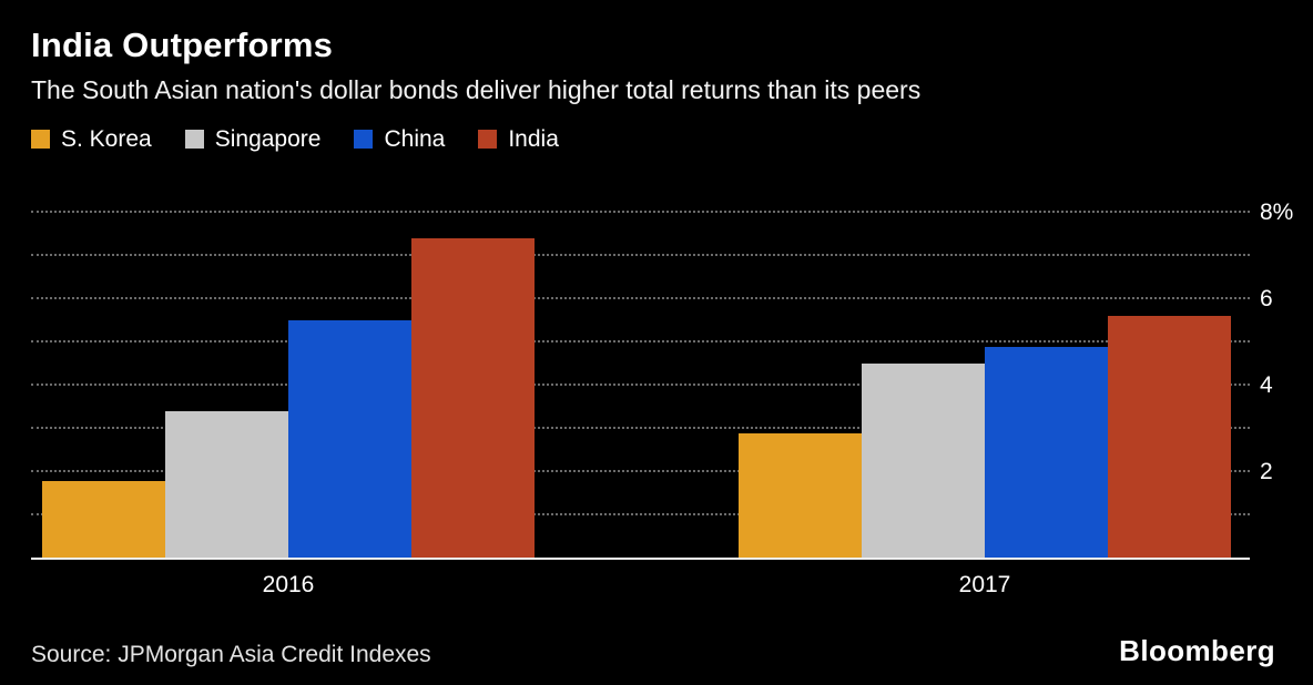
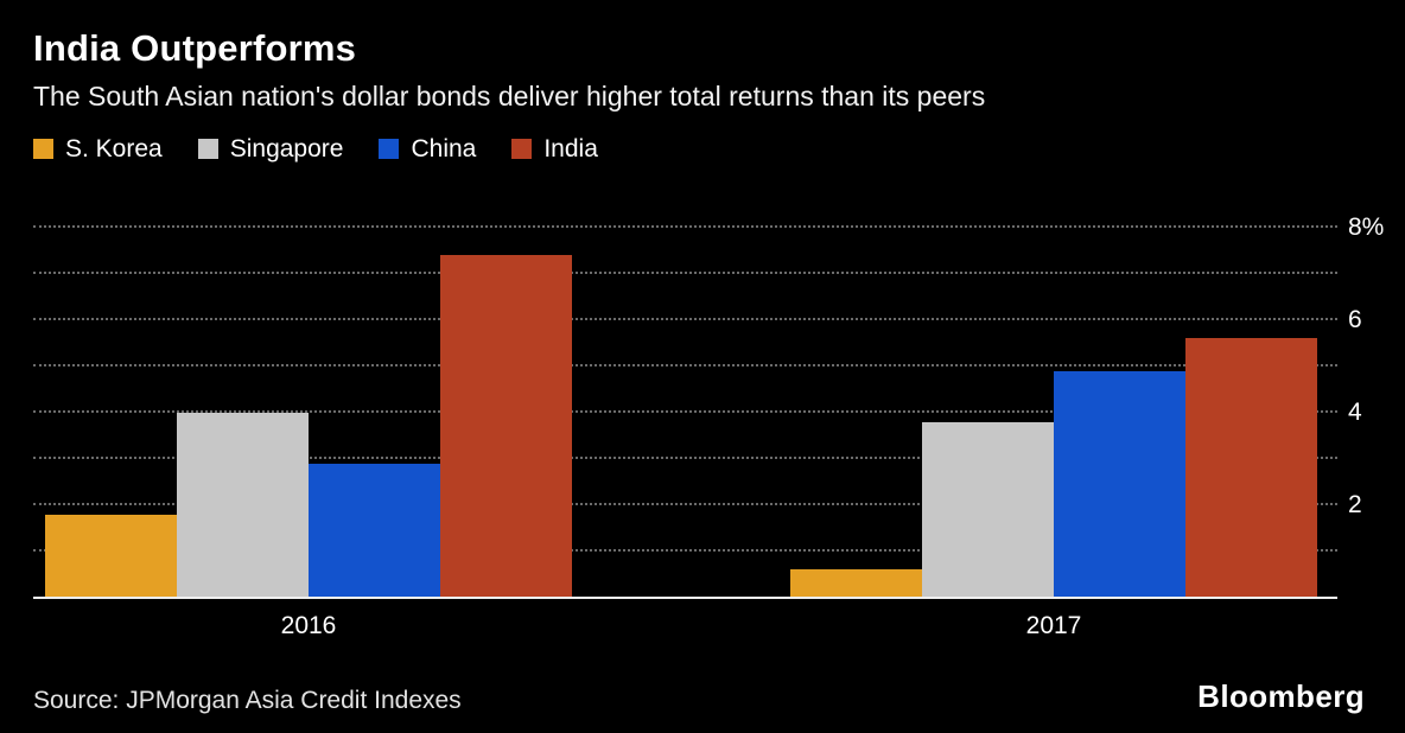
Singapore/2016: 3.4% -> 4.0%
China/2016: 5.5% -> 2.9%
S. Korea/2017: 2.9% -> 0.6%
Singapore/2017: 4.5% -> 3.8%
